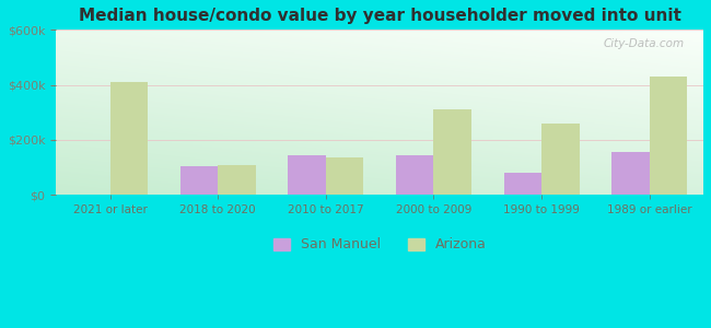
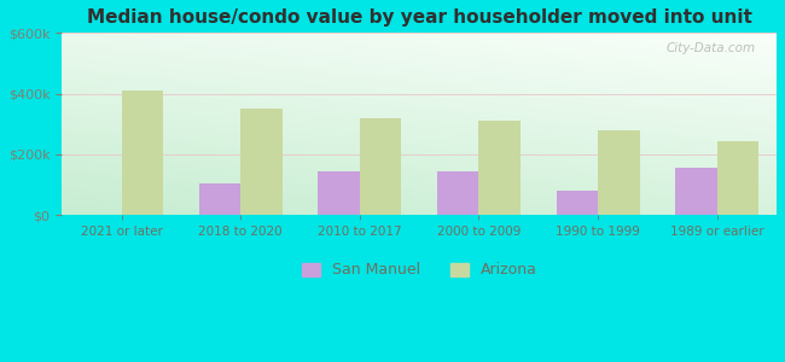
Arizona/2018 to 2020: $110k -> $350k
Arizona/2010 to 2017: $135k -> $320k
Arizona/1990 to 1999: $260k -> $280k
Arizona/1989 or earlier: $430k -> $245k
